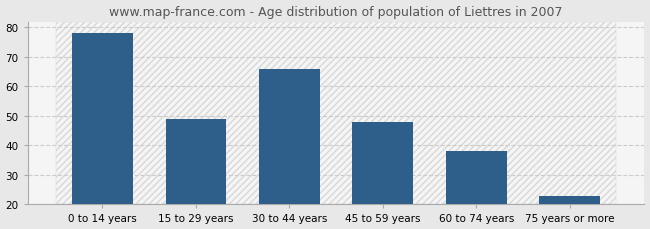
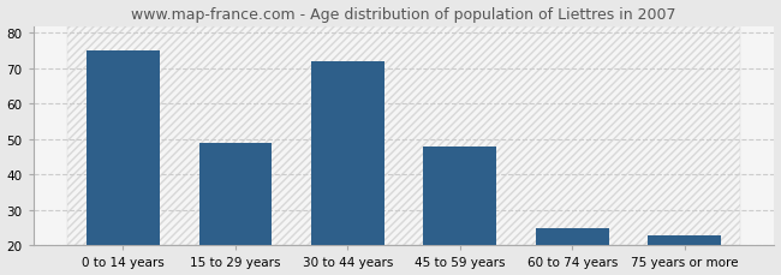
0 to 14 years: 78 -> 75
30 to 44 years: 66 -> 72
60 to 74 years: 38 -> 25
